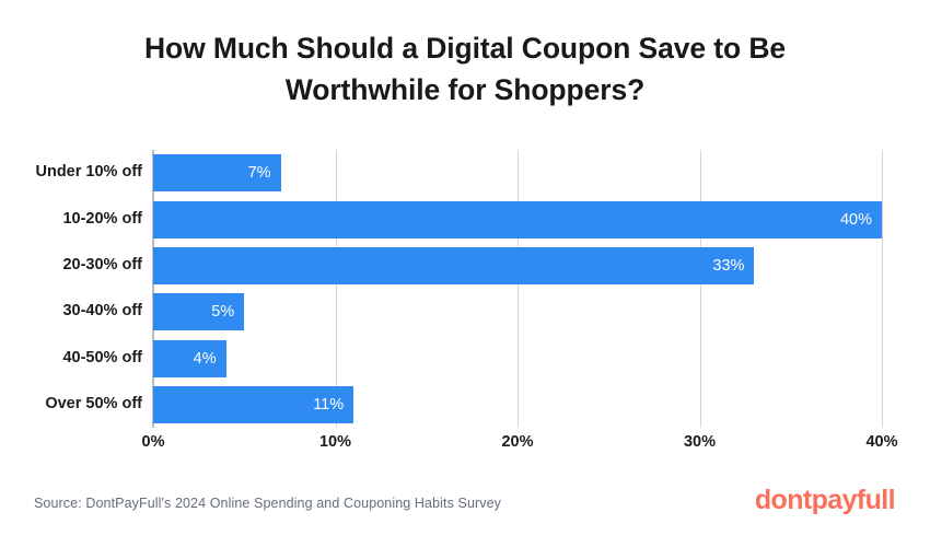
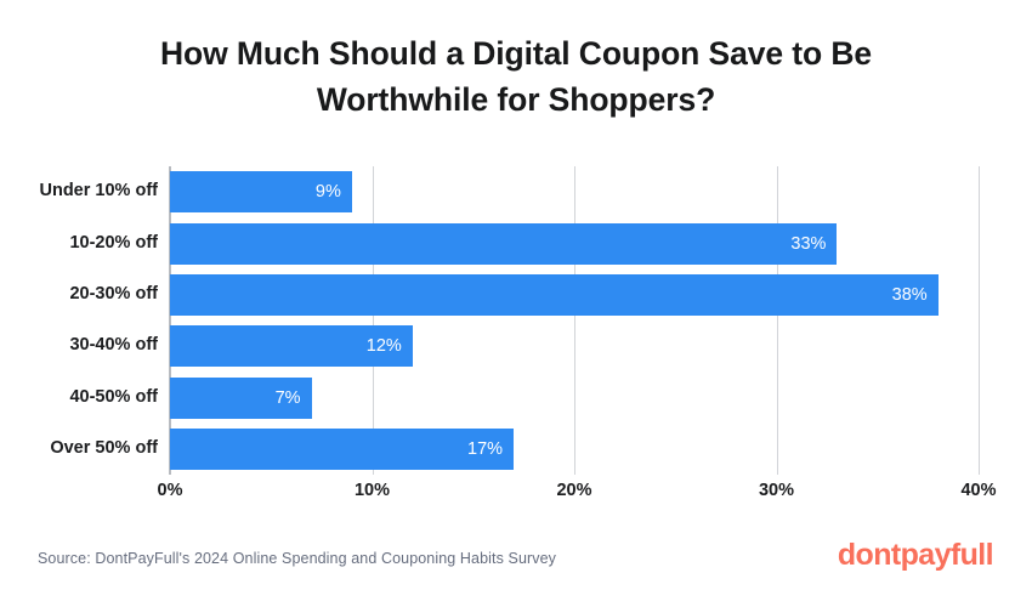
Under 10% off: 7% -> 9%
10-20% off: 40% -> 33%
20-30% off: 33% -> 38%
30-40% off: 5% -> 12%
40-50% off: 4% -> 7%
Over 50% off: 11% -> 17%
